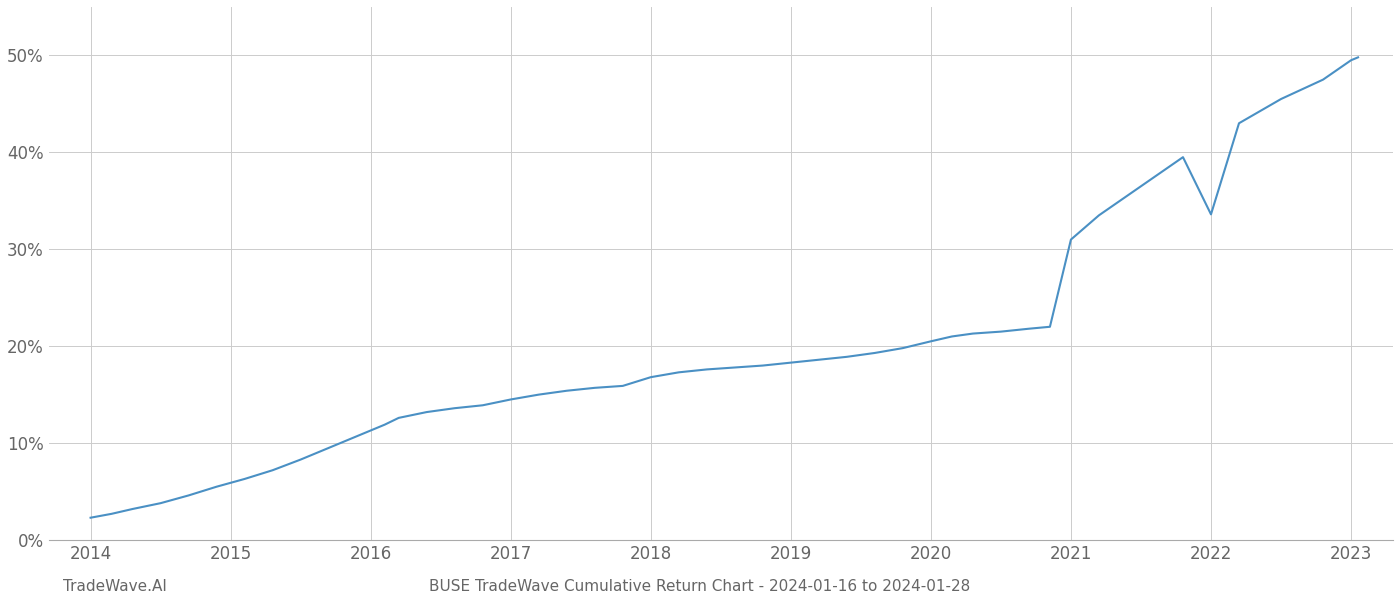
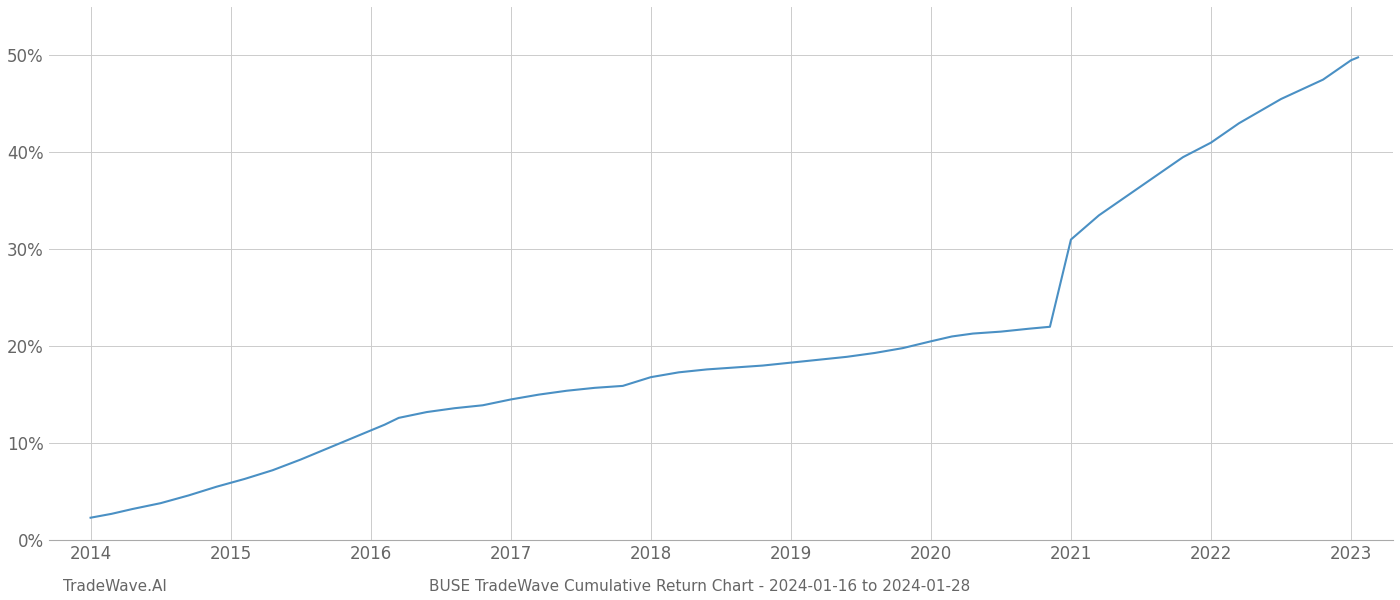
2022: 33.6% -> 41.0%
